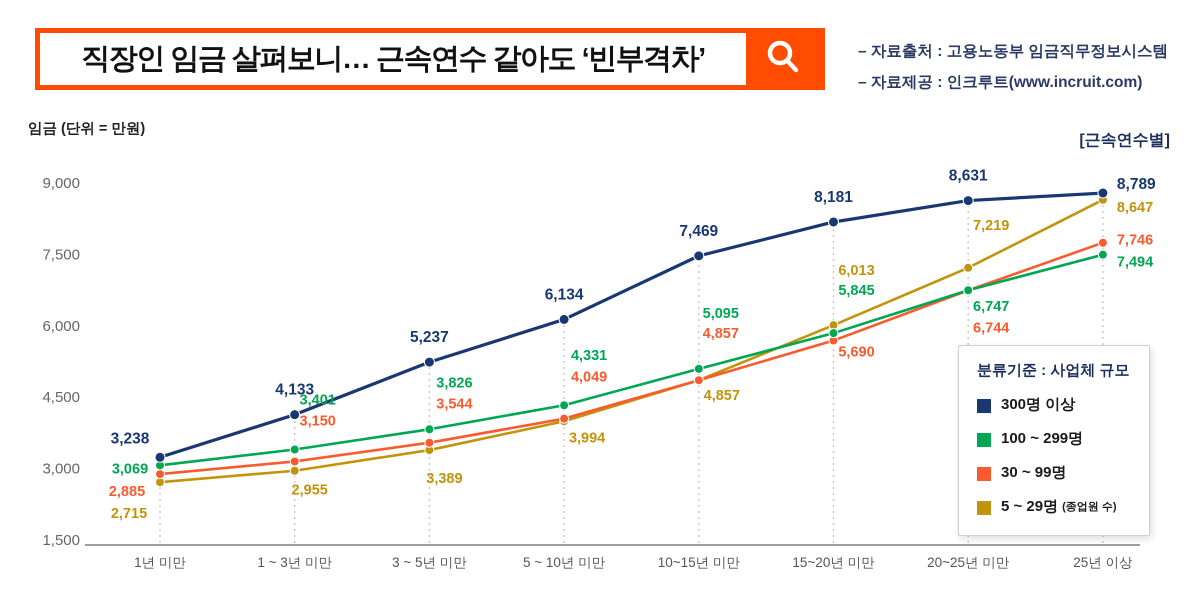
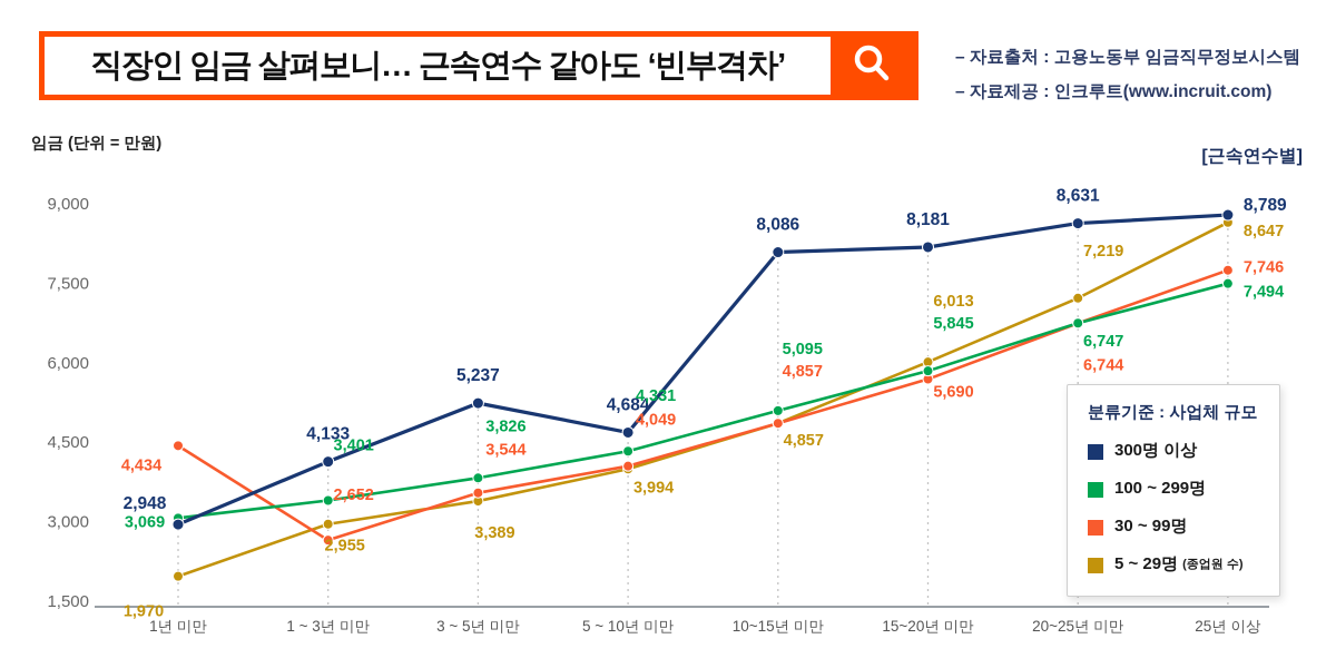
300명 이상/1년 미만: 3,238 -> 2,948
30 ~ 99명/1년 미만: 2,885 -> 4,434
5 ~ 29명 (종업원 수)/1년 미만: 2,715 -> 1,970
30 ~ 99명/1 ~ 3년 미만: 3,150 -> 2,652
300명 이상/5 ~ 10년 미만: 6,134 -> 4,684
300명 이상/10~15년 미만: 7,469 -> 8,086
